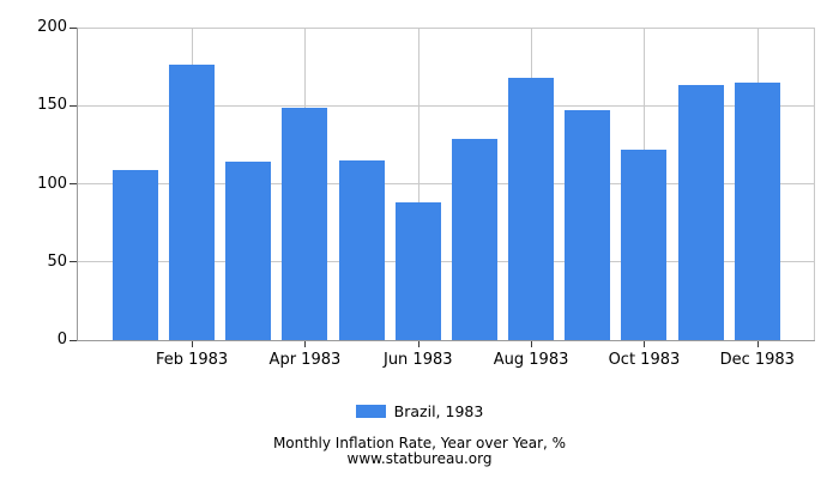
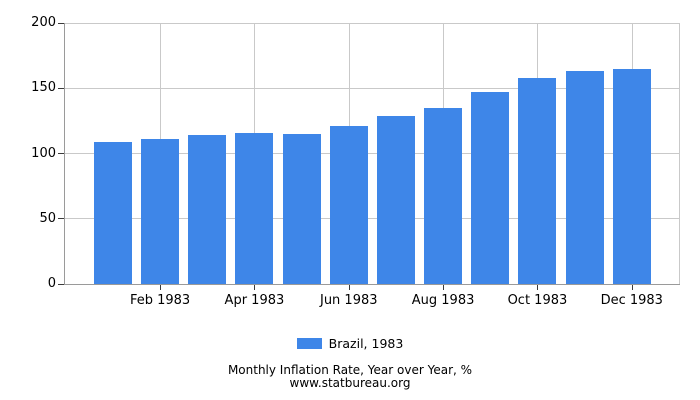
Feb 1983: 176 -> 111
Apr 1983: 149 -> 116
Jun 1983: 88 -> 121
Aug 1983: 168 -> 135
Oct 1983: 122 -> 158
